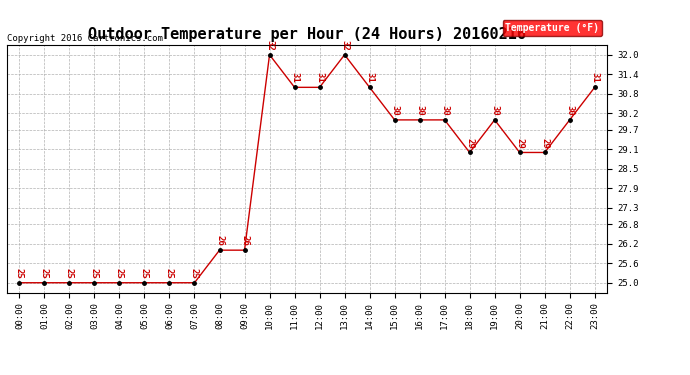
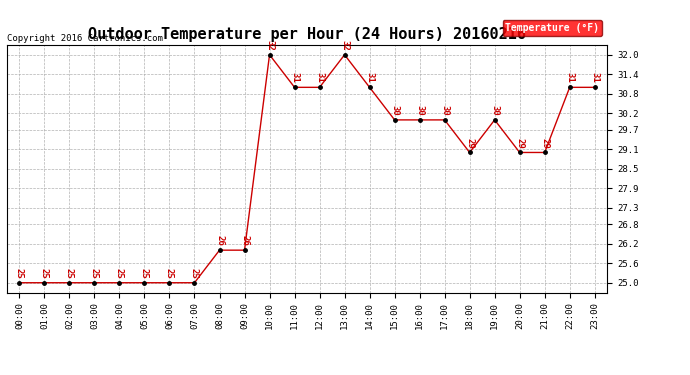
22:00: 30 -> 31
